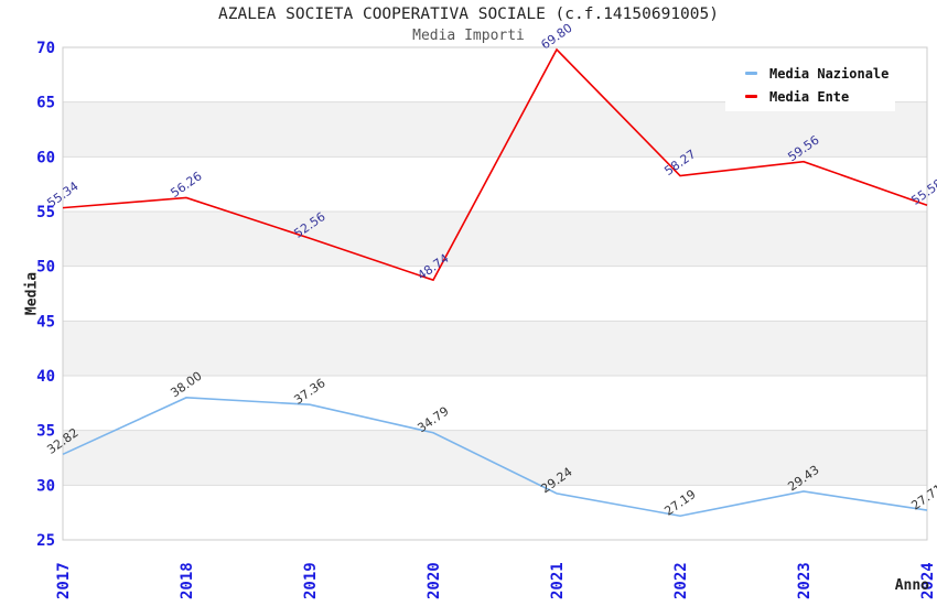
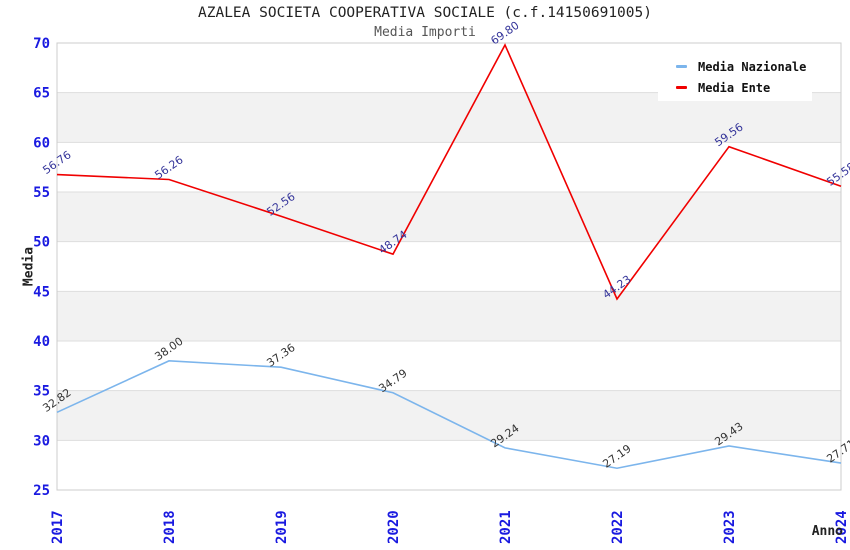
Media Ente/2017: 55.34 -> 56.76
Media Ente/2022: 58.27 -> 44.23
